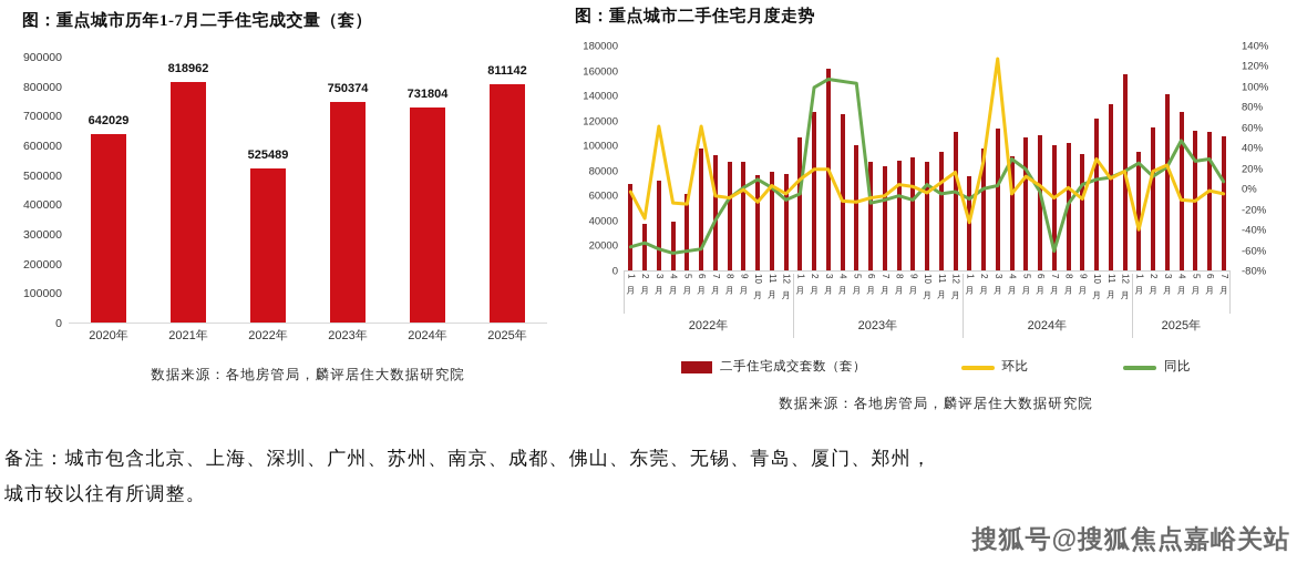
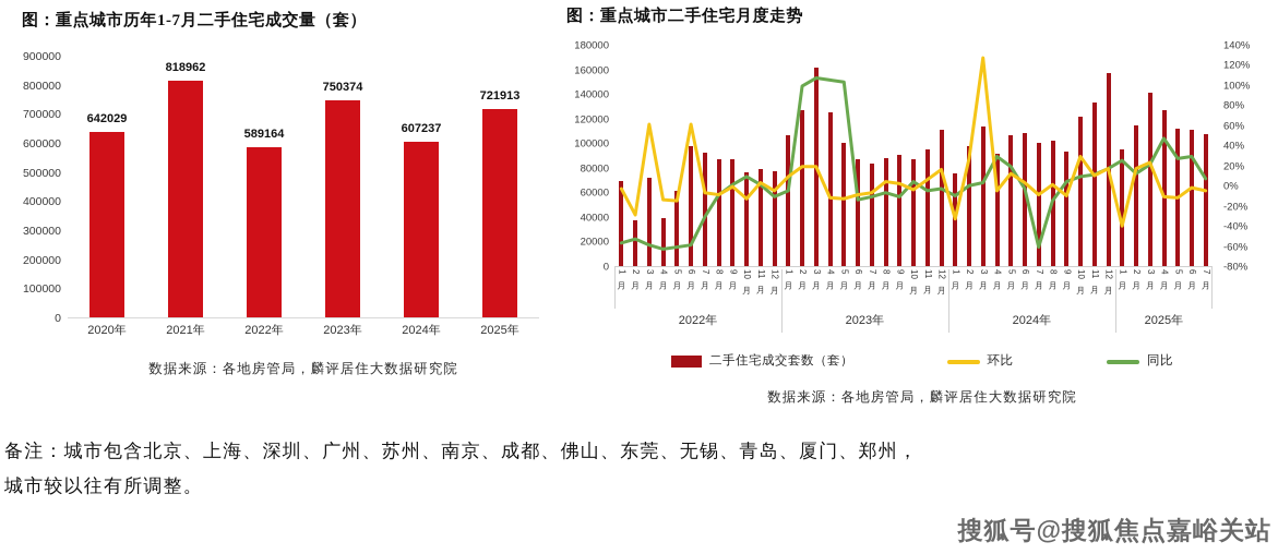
图：重点城市历年1-7月二手住宅成交量（套）/2022年: 525489 -> 589164
图：重点城市历年1-7月二手住宅成交量（套）/2024年: 731804 -> 607237
图：重点城市历年1-7月二手住宅成交量（套）/2025年: 811142 -> 721913
